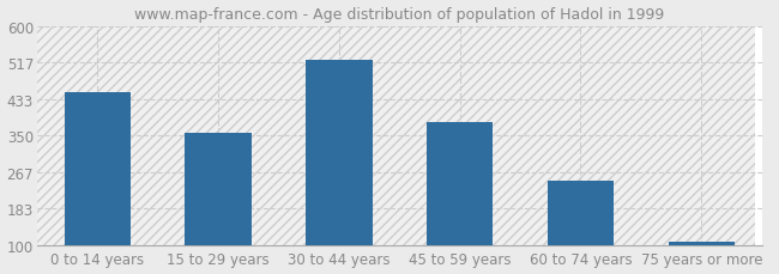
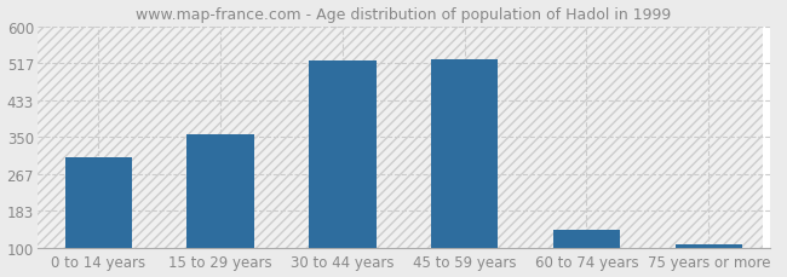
0 to 14 years: 450 -> 305
45 to 59 years: 380 -> 525
60 to 74 years: 248 -> 140
